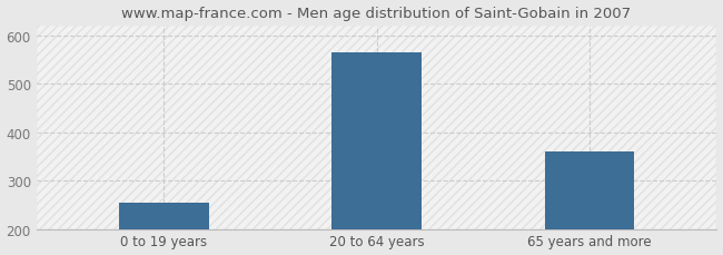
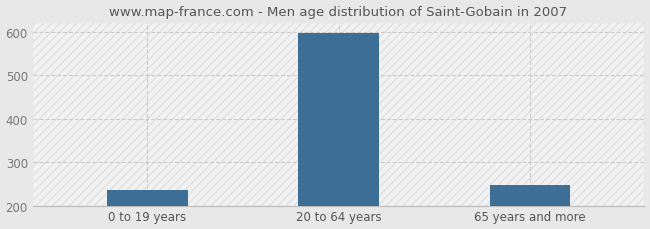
0 to 19 years: 255 -> 236
20 to 64 years: 565 -> 597
65 years and more: 360 -> 248
